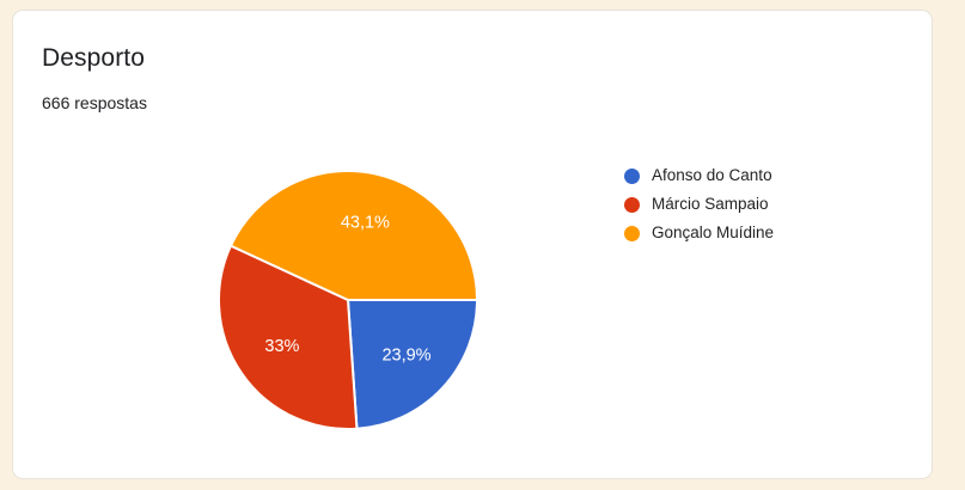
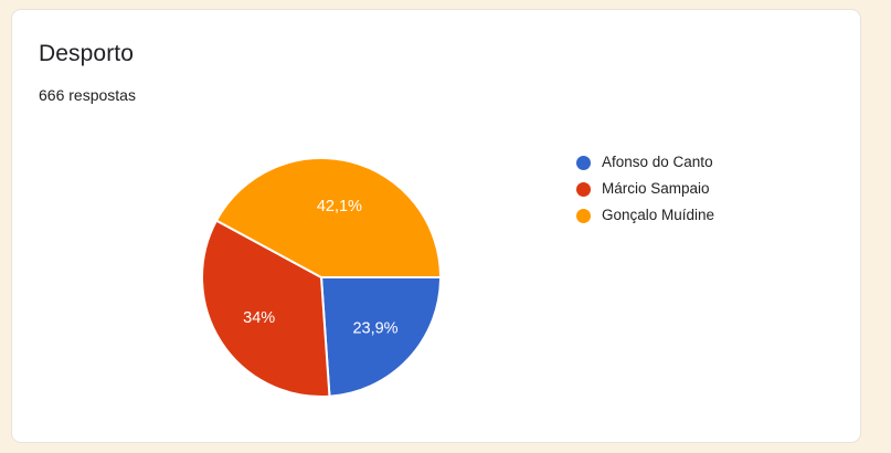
Márcio Sampaio: 33% -> 34%
Gonçalo Muídine: 43,1% -> 42,1%
